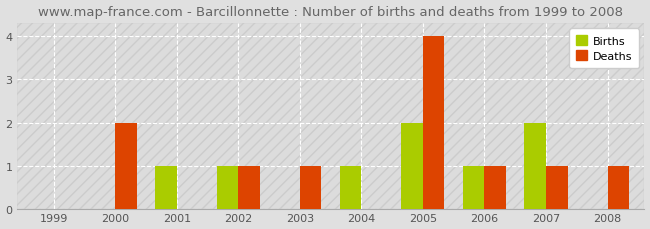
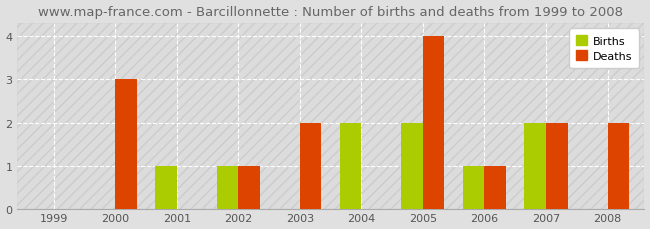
Deaths/2000: 2 -> 3
Deaths/2003: 1 -> 2
Births/2004: 1 -> 2
Deaths/2007: 1 -> 2
Deaths/2008: 1 -> 2
